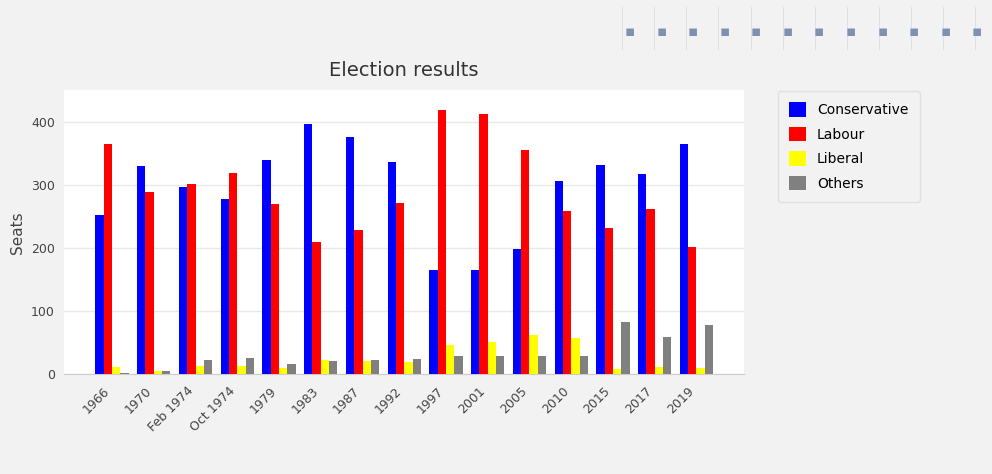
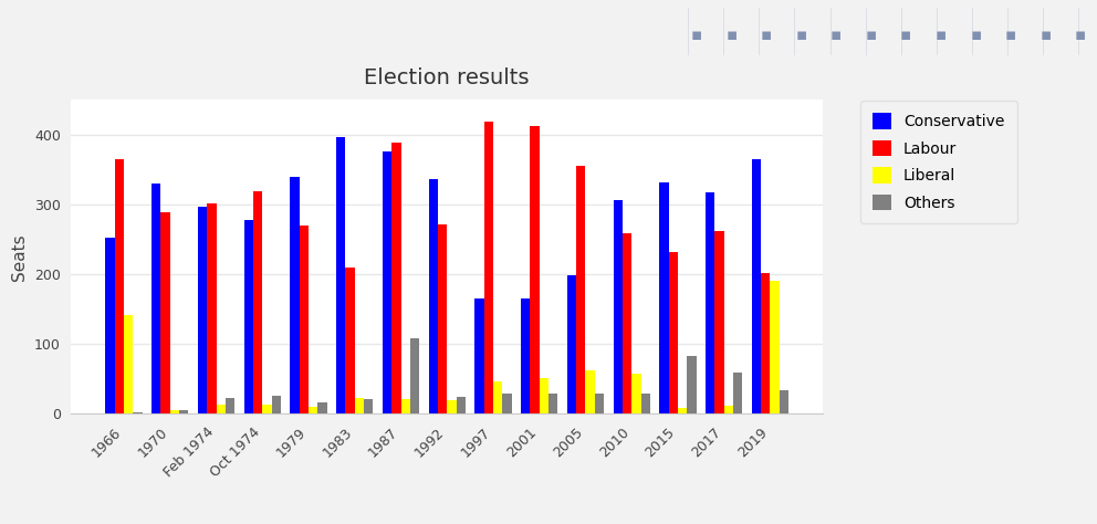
Liberal/1966: 12 -> 142
Labour/1987: 229 -> 388
Others/1987: 23 -> 108
Liberal/2019: 11 -> 190
Others/2019: 78 -> 34
